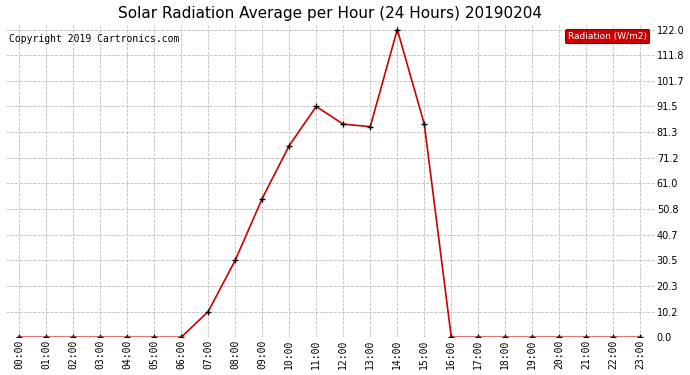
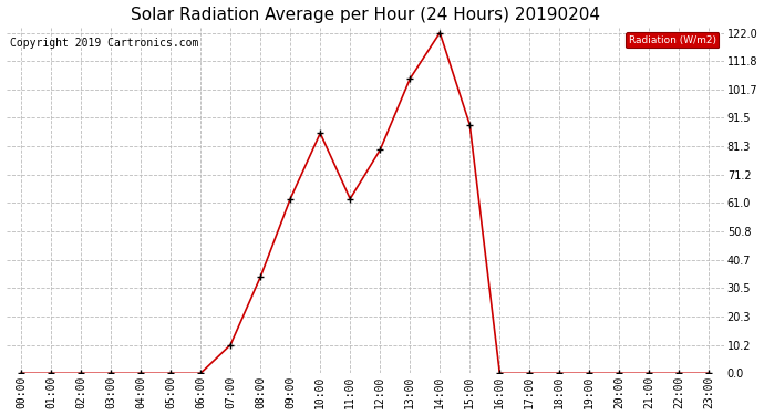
08:00: 30.5 -> 34.5
09:00: 55.0 -> 62.5
10:00: 76.0 -> 86.0
11:00: 91.5 -> 62.5
12:00: 84.5 -> 80.0
13:00: 83.5 -> 105.5
15:00: 84.5 -> 89.0
